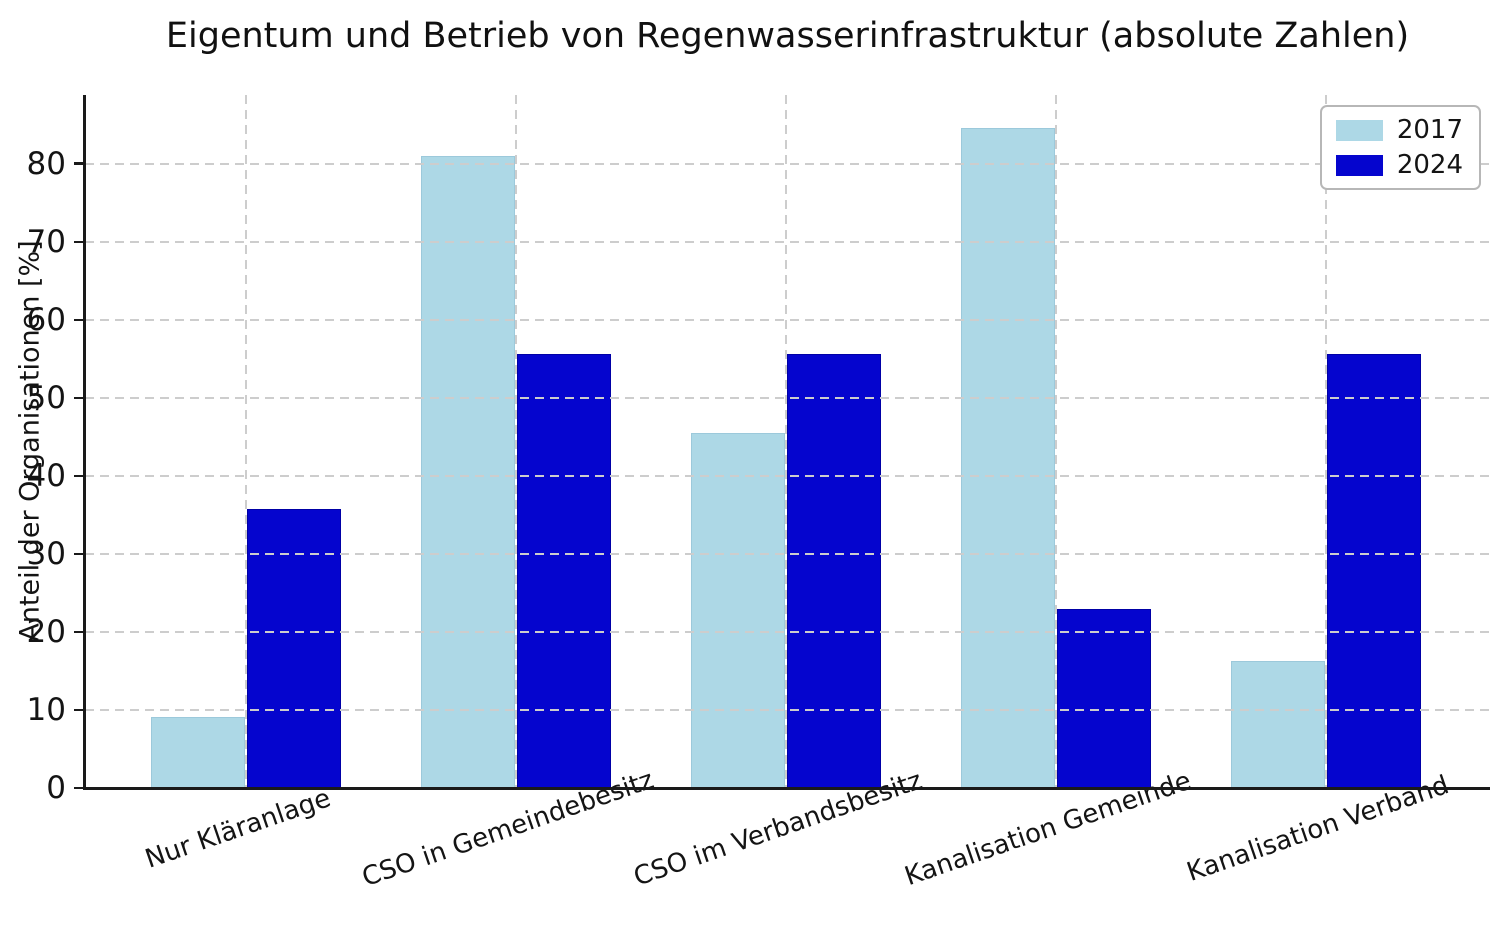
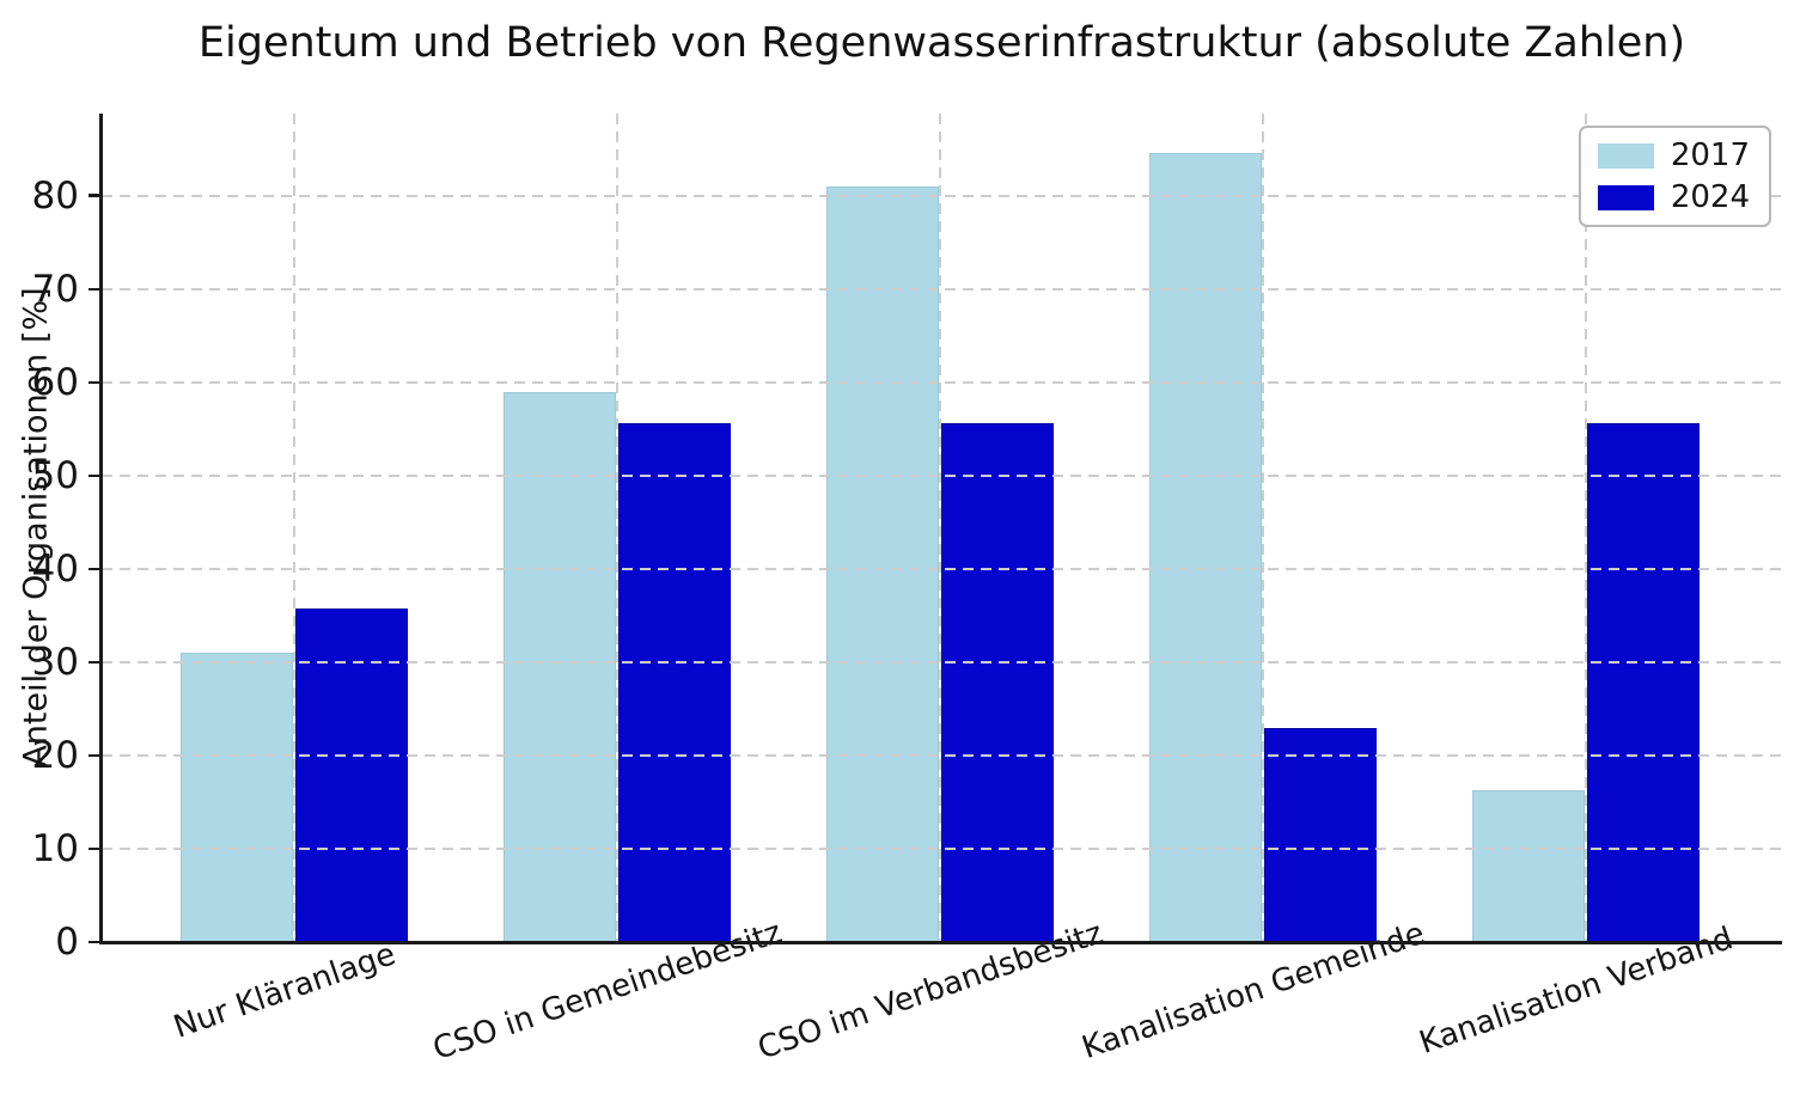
2017/Nur Kläranlage: 9 -> 31
2017/CSO in Gemeindebesitz: 81 -> 59
2017/CSO im Verbandsbesitz: 46 -> 81
